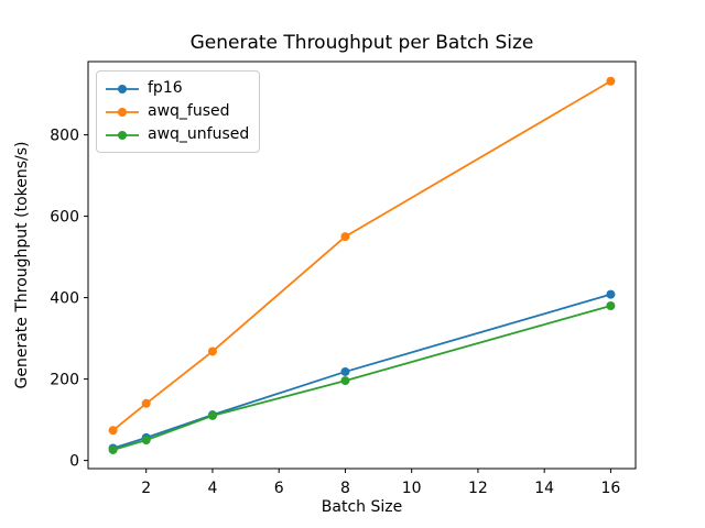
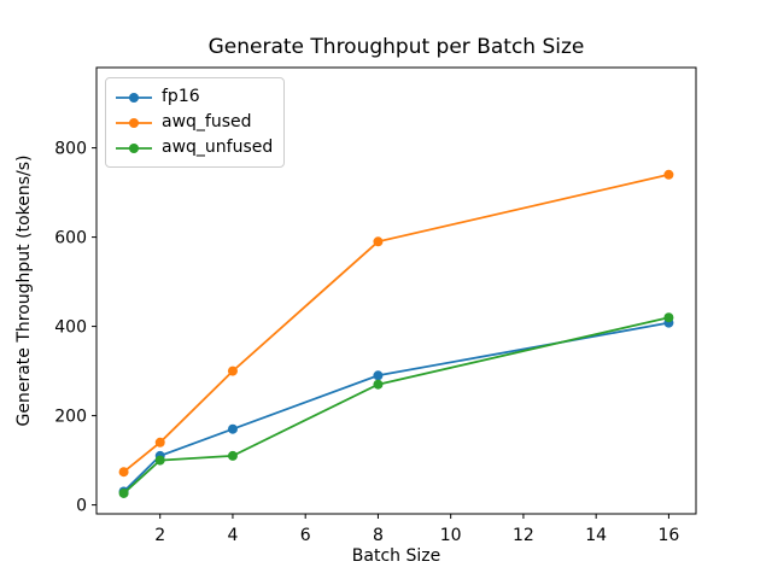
fp16/2: 60 -> 110
awq_unfused/2: 50 -> 100
fp16/4: 110 -> 170
awq_fused/4: 270 -> 300
fp16/8: 220 -> 290
awq_fused/8: 550 -> 590
awq_unfused/8: 200 -> 270
awq_fused/16: 930 -> 740
awq_unfused/16: 380 -> 420
